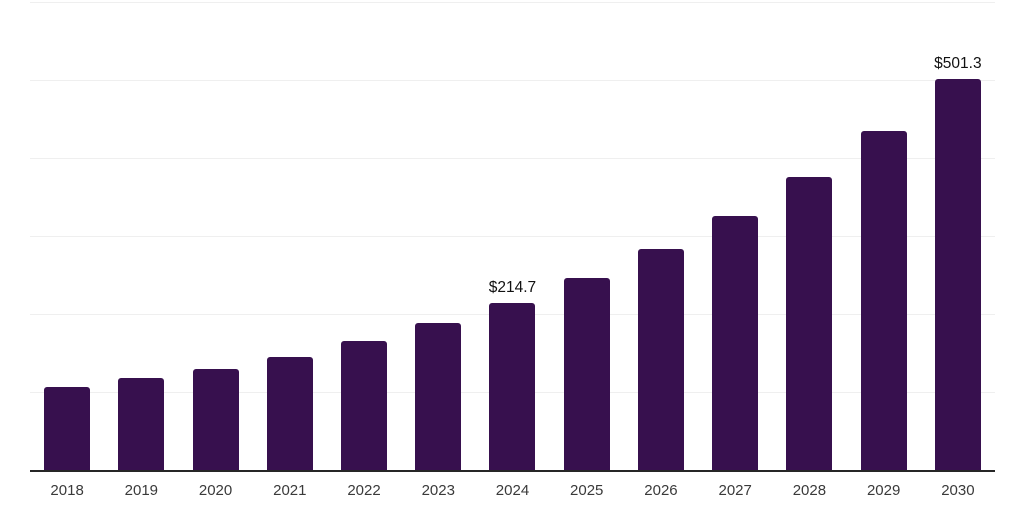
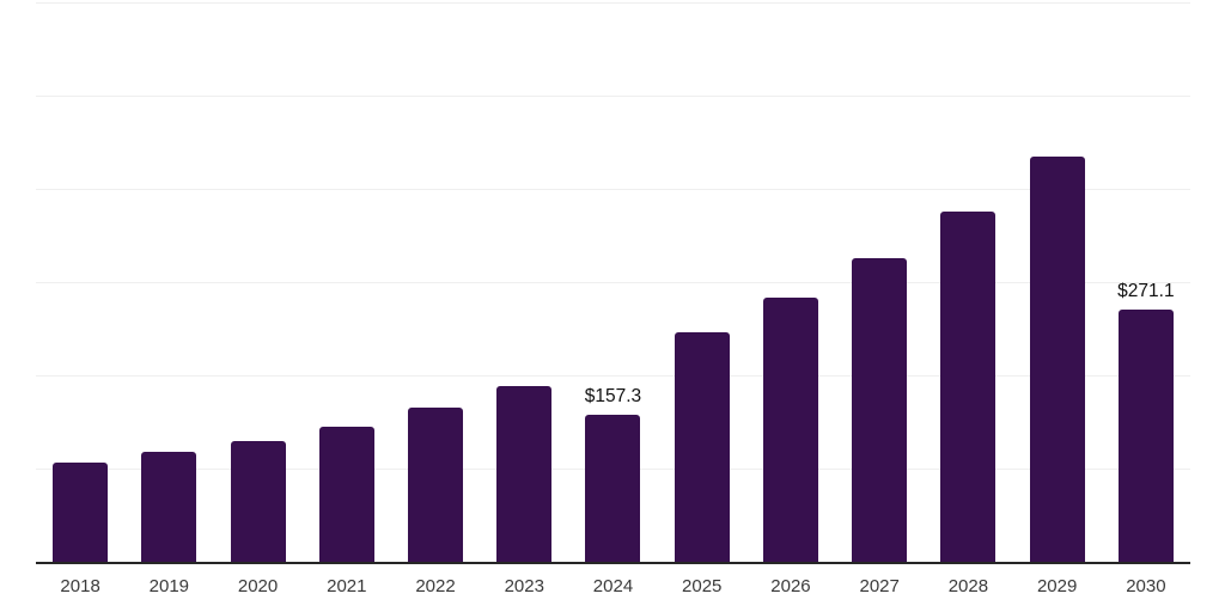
2024: $214.7 -> $157.3
2030: $501.3 -> $271.1
